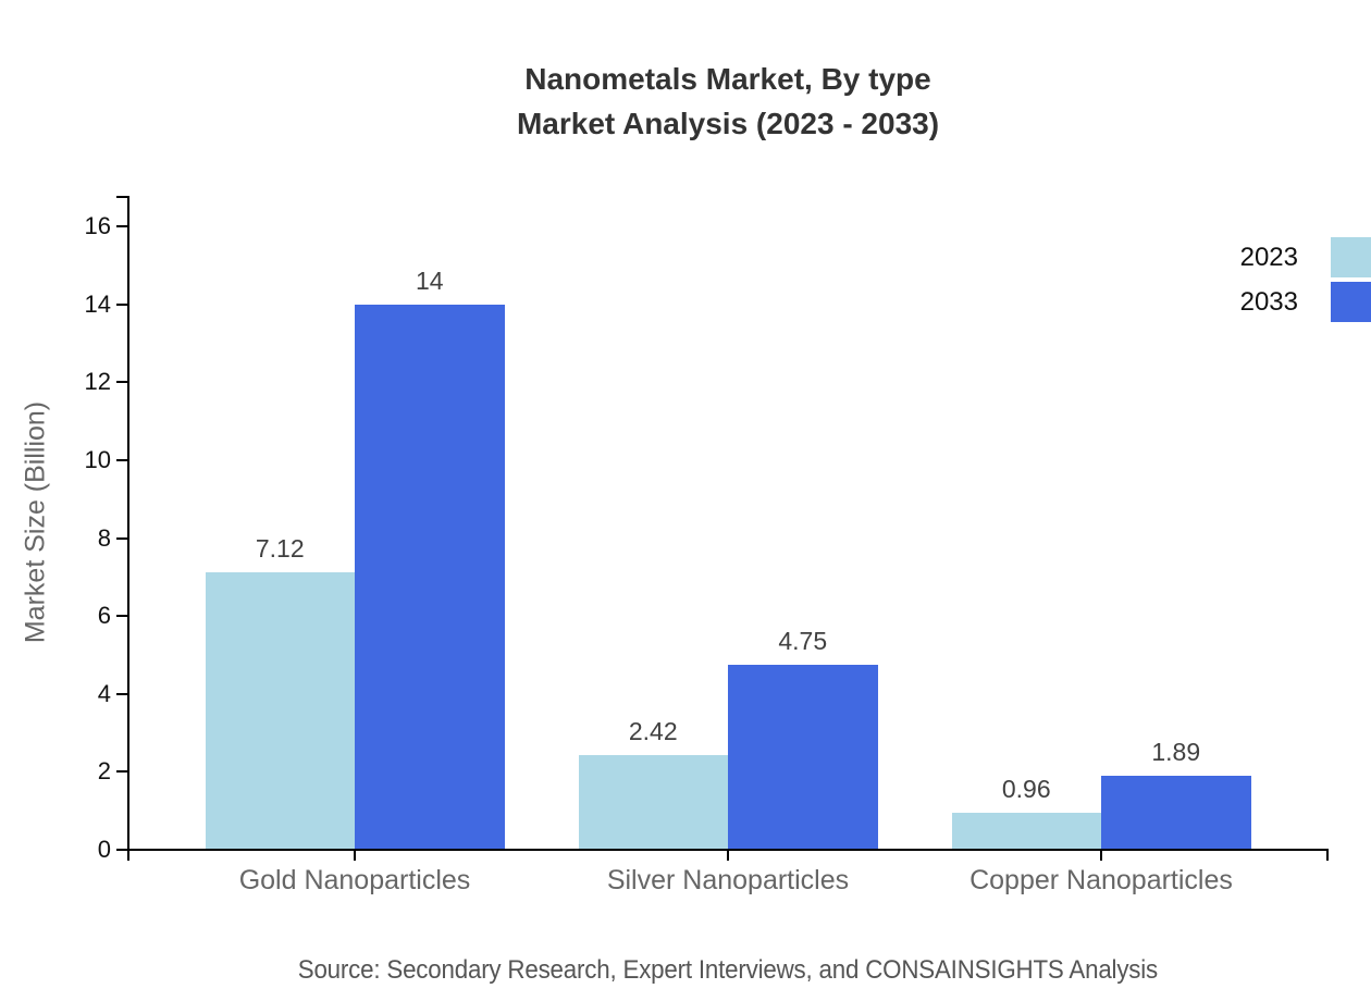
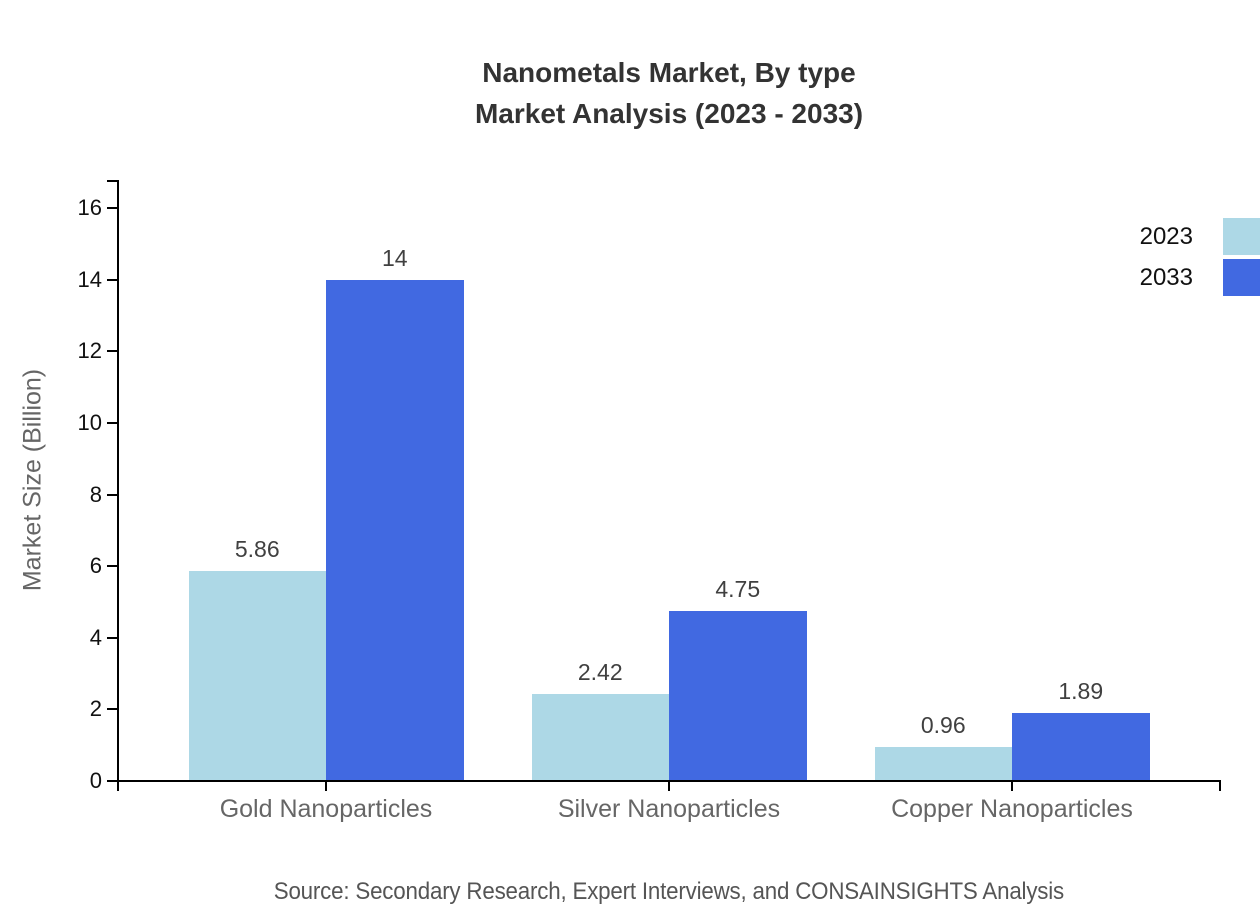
2023/Gold Nanoparticles: 7.12 -> 5.86
